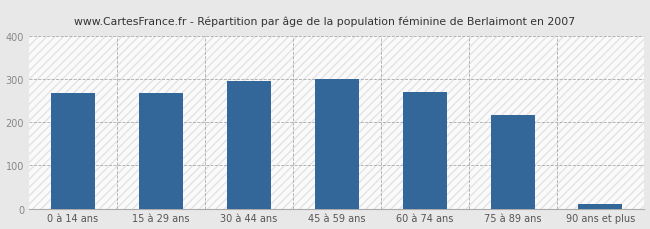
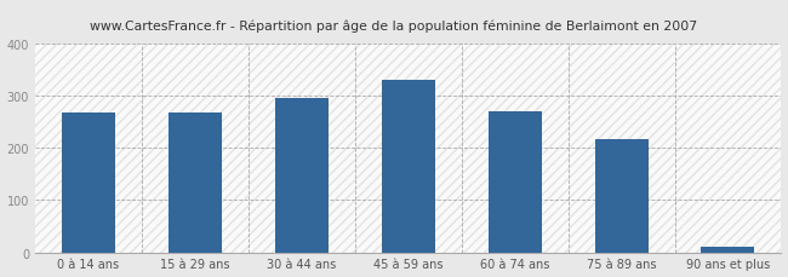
45 à 59 ans: 300 -> 330
